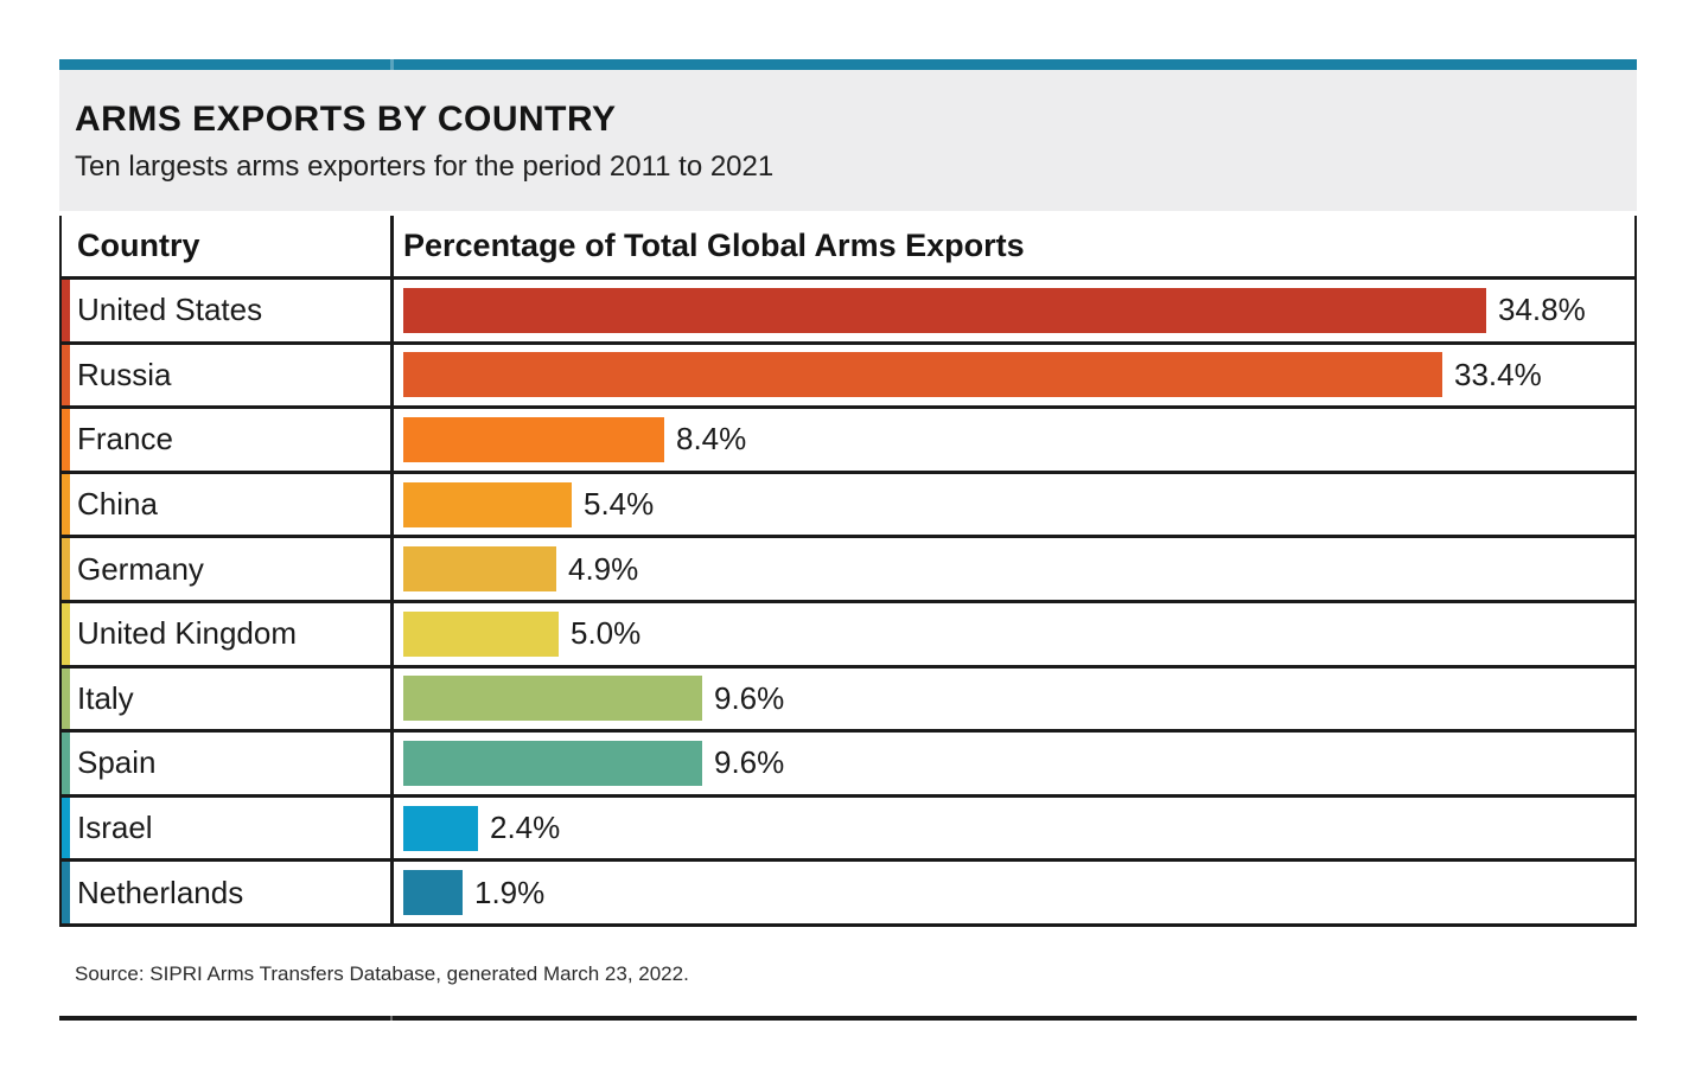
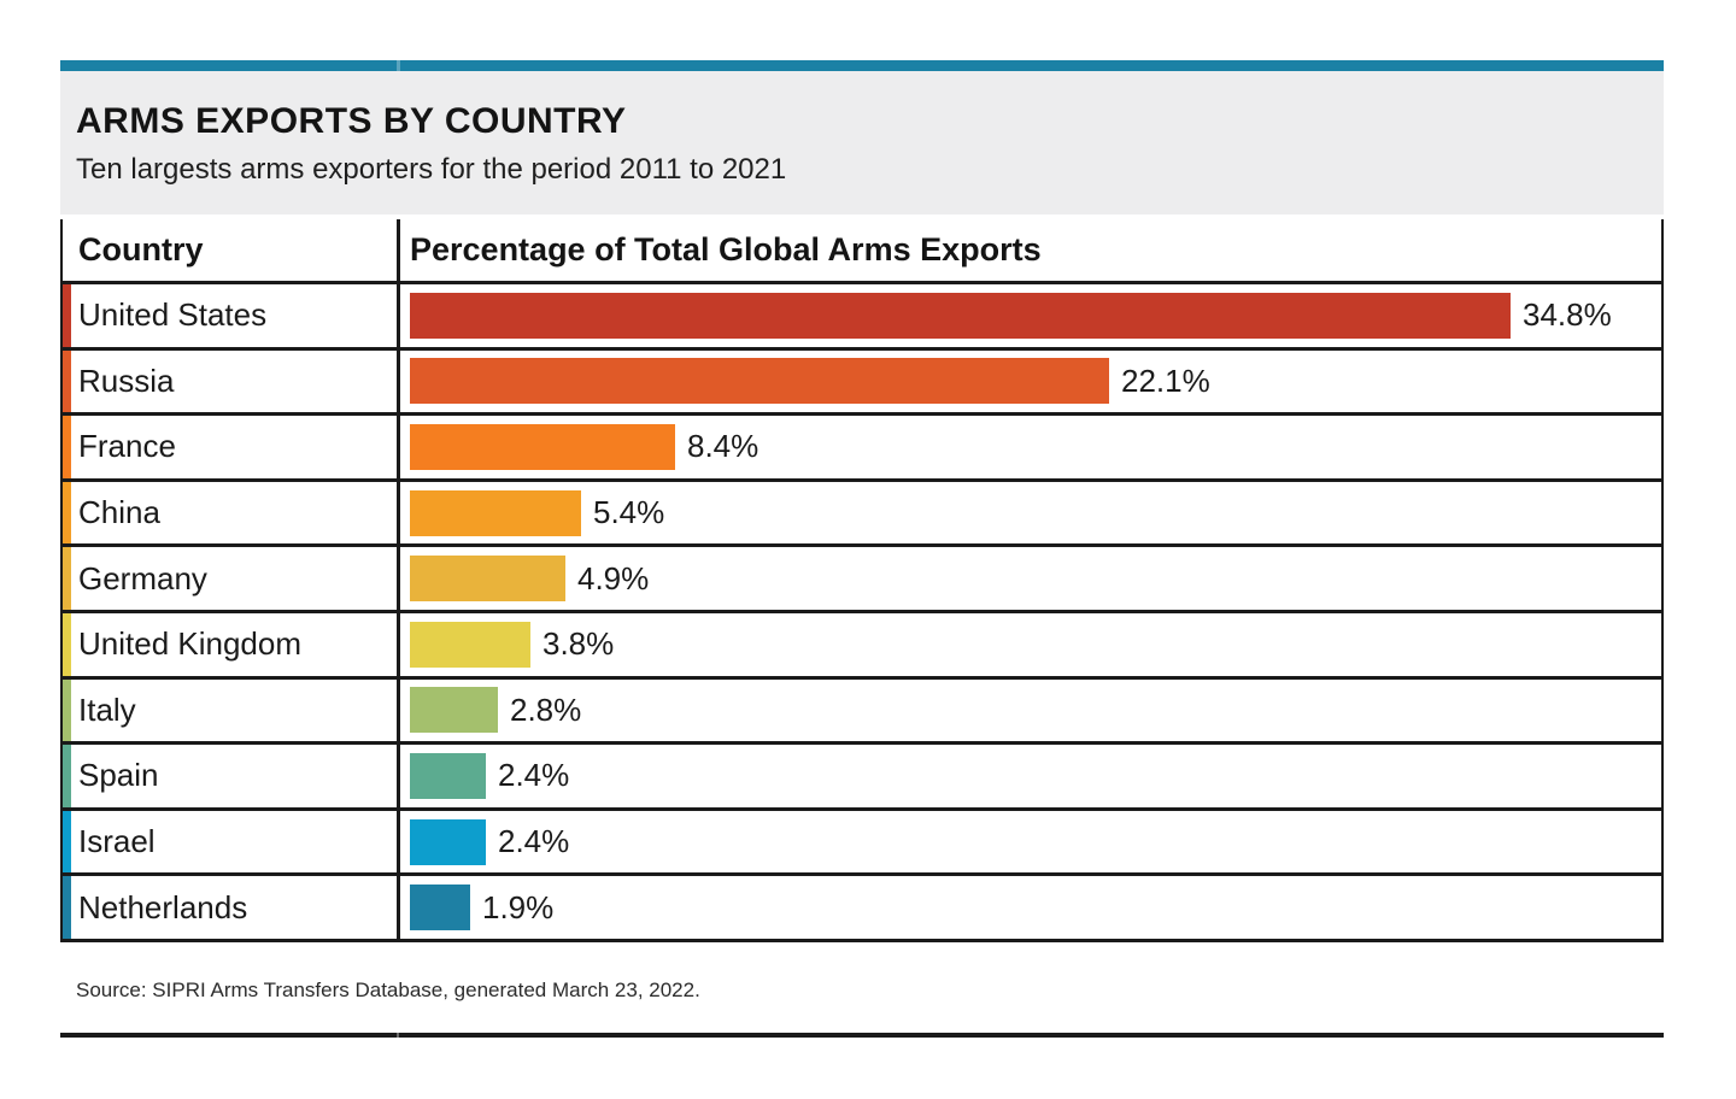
Russia: 33.4% -> 22.1%
United Kingdom: 5.0% -> 3.8%
Italy: 9.6% -> 2.8%
Spain: 9.6% -> 2.4%
